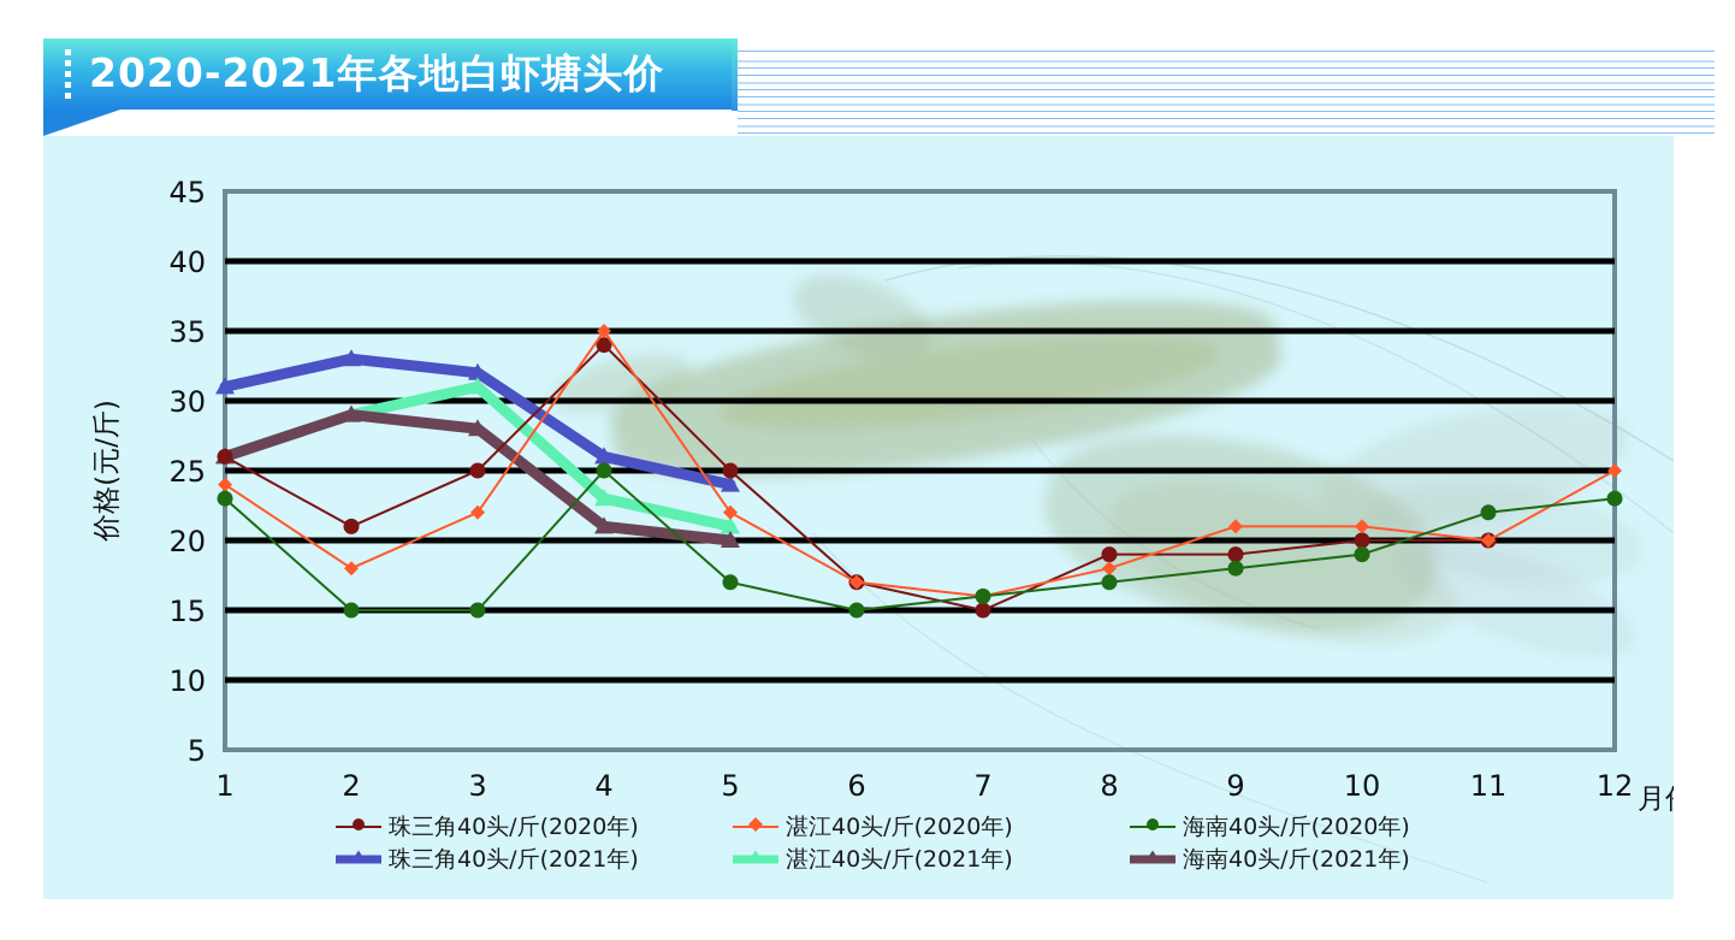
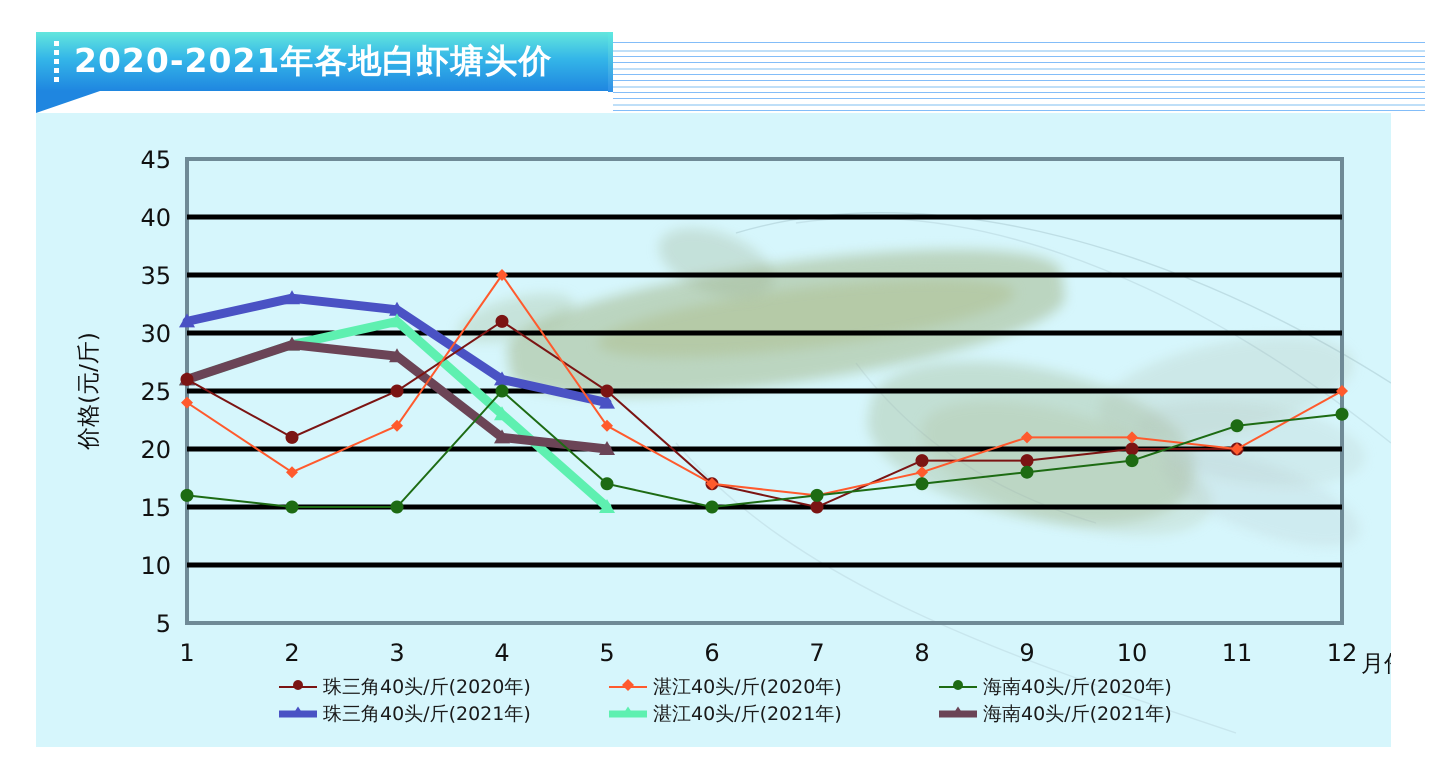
海南40头/斤(2020年)/1: 23 -> 16
珠三角40头/斤(2020年)/4: 34 -> 31
湛江40头/斤(2021年)/5: 21 -> 15
